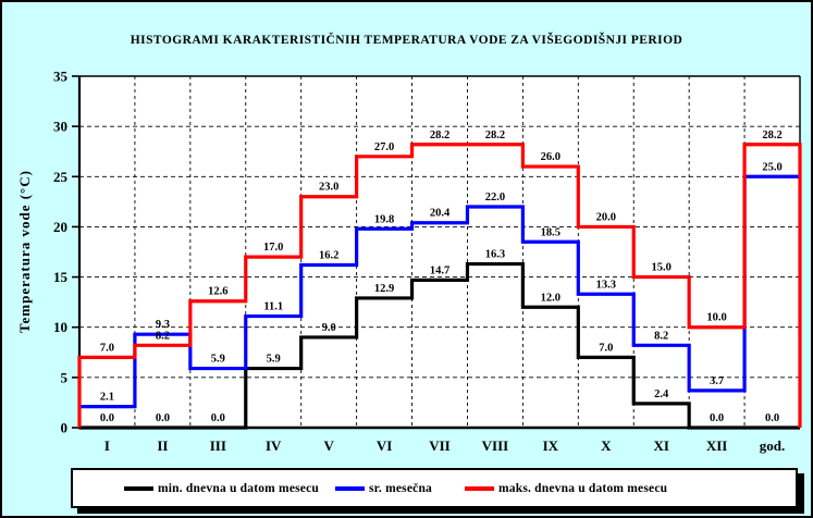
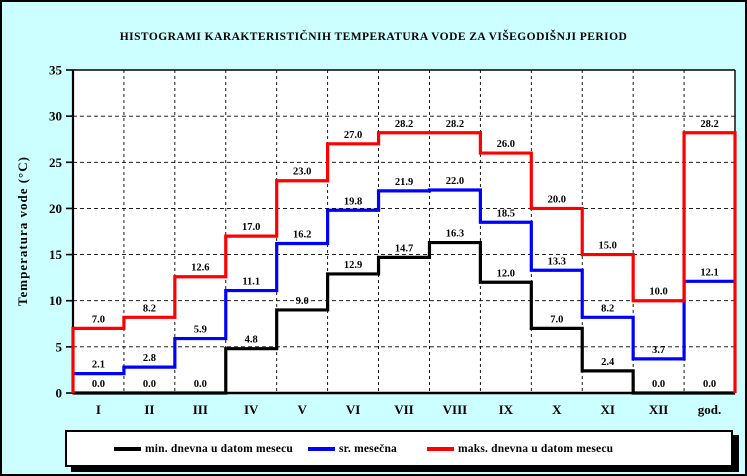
sr. mesečna/II: 9.3 -> 2.8
min. dnevna u datom mesecu/IV: 5.9 -> 4.8
sr. mesečna/VII: 20.4 -> 21.9
sr. mesečna/god.: 25.0 -> 12.1
